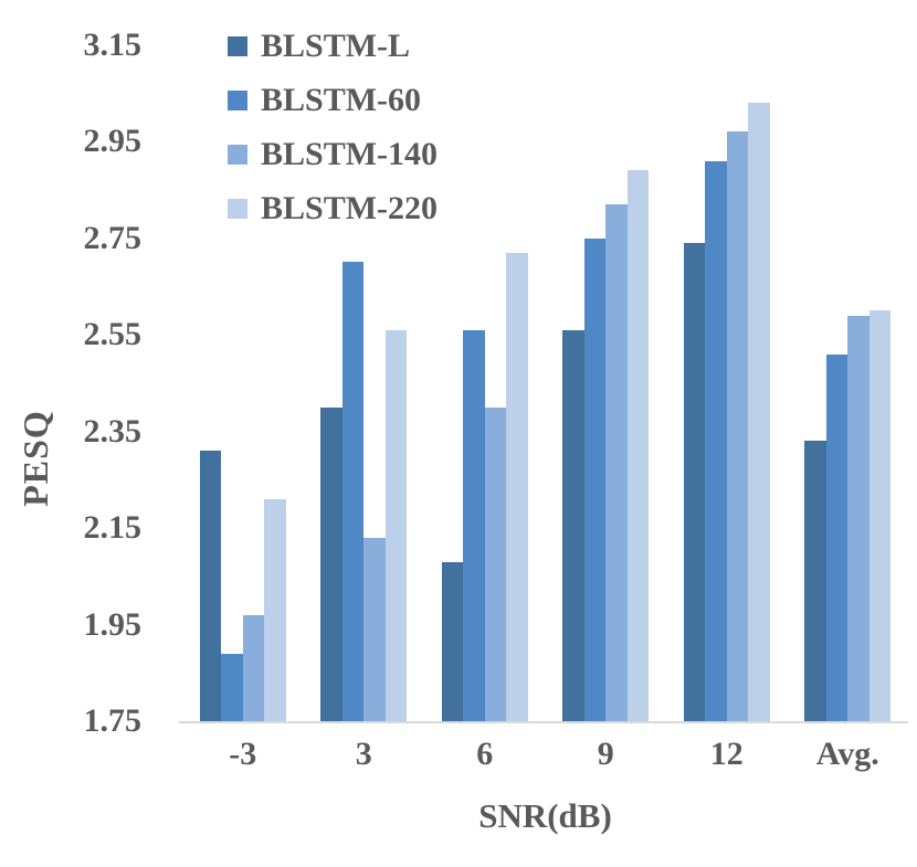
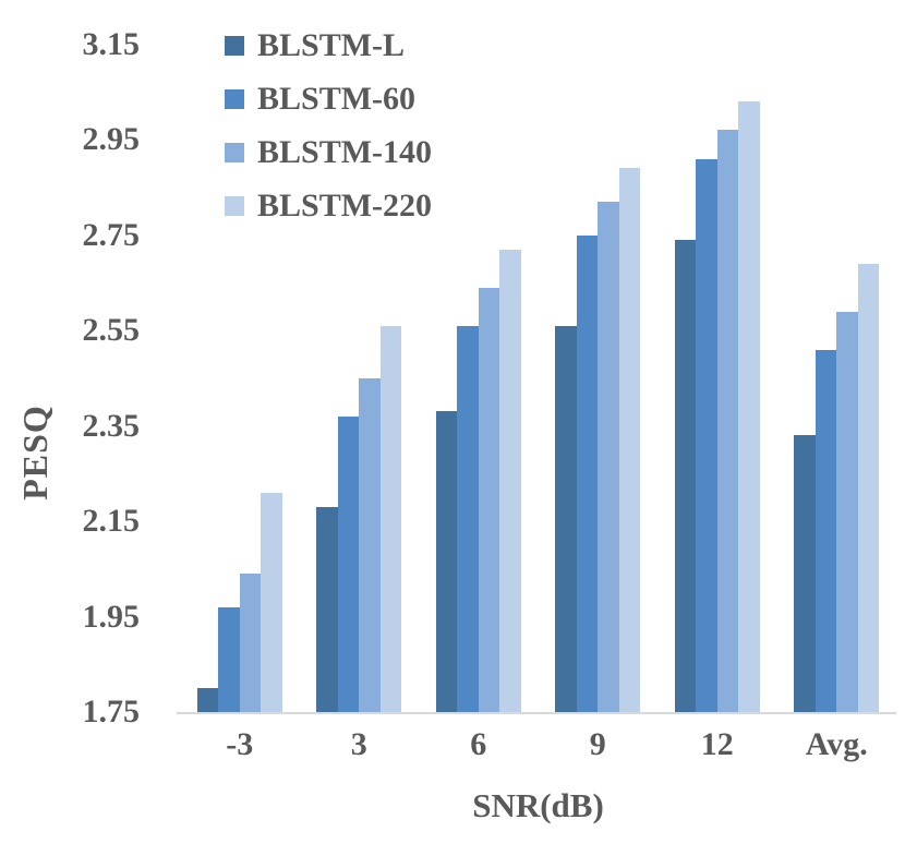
BLSTM-L/-3: 2.31 -> 1.80
BLSTM-60/-3: 1.89 -> 1.97
BLSTM-140/-3: 1.97 -> 2.04
BLSTM-L/3: 2.40 -> 2.18
BLSTM-60/3: 2.70 -> 2.37
BLSTM-140/3: 2.13 -> 2.45
BLSTM-L/6: 2.08 -> 2.38
BLSTM-140/6: 2.40 -> 2.64
BLSTM-220/Avg.: 2.60 -> 2.69
